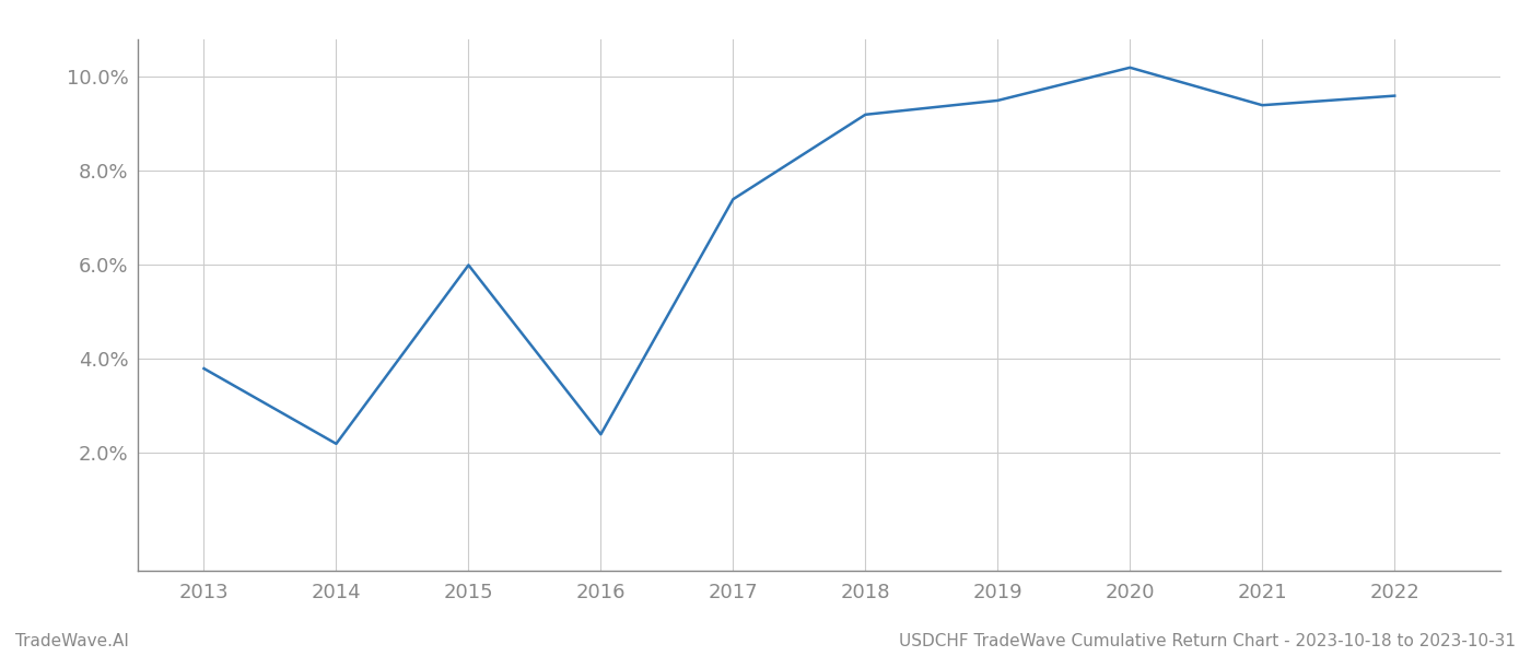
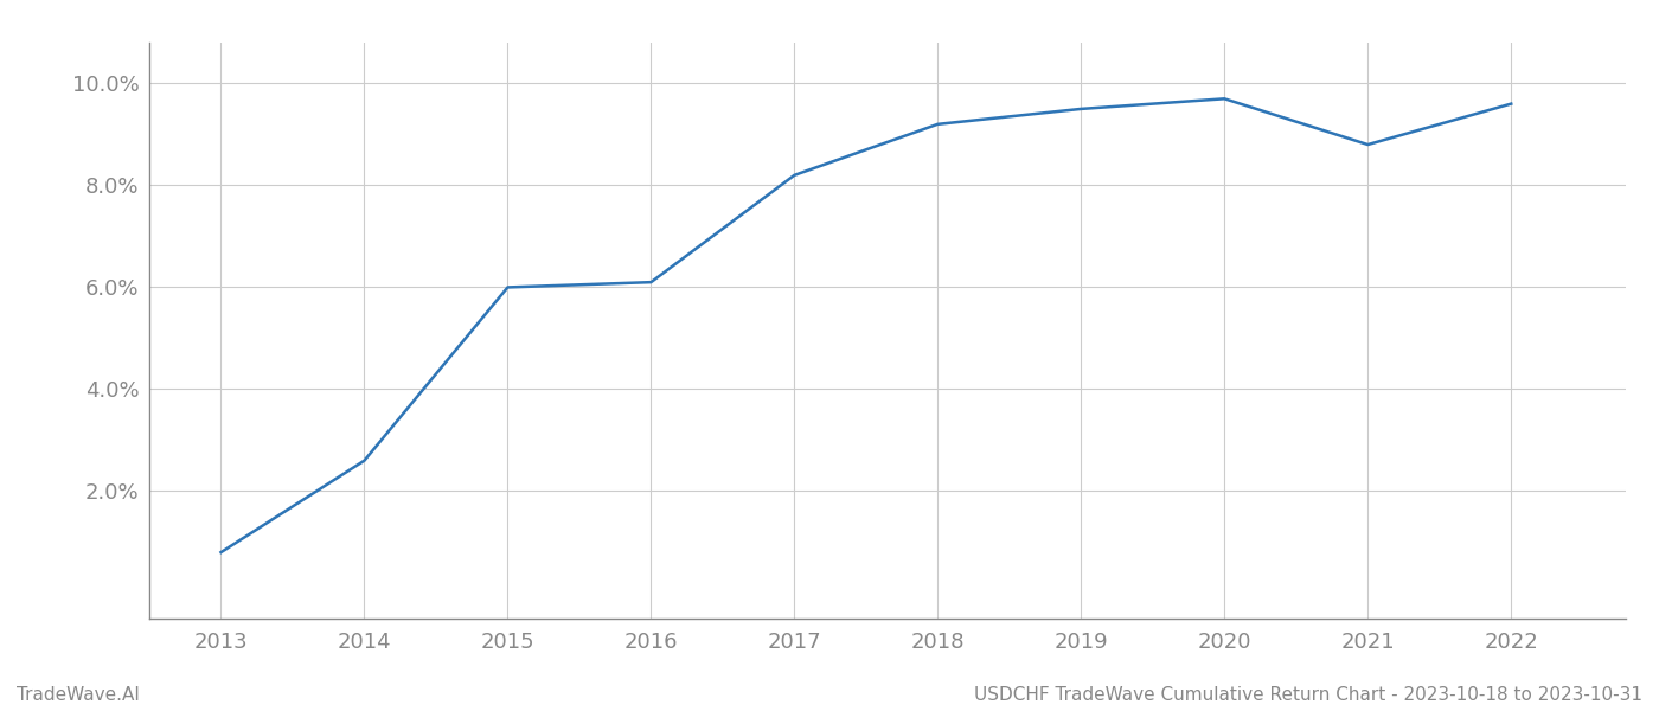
2013: 3.8% -> 0.8%
2014: 2.2% -> 2.6%
2016: 2.4% -> 6.1%
2017: 7.4% -> 8.2%
2020: 10.2% -> 9.7%
2021: 9.4% -> 8.8%
